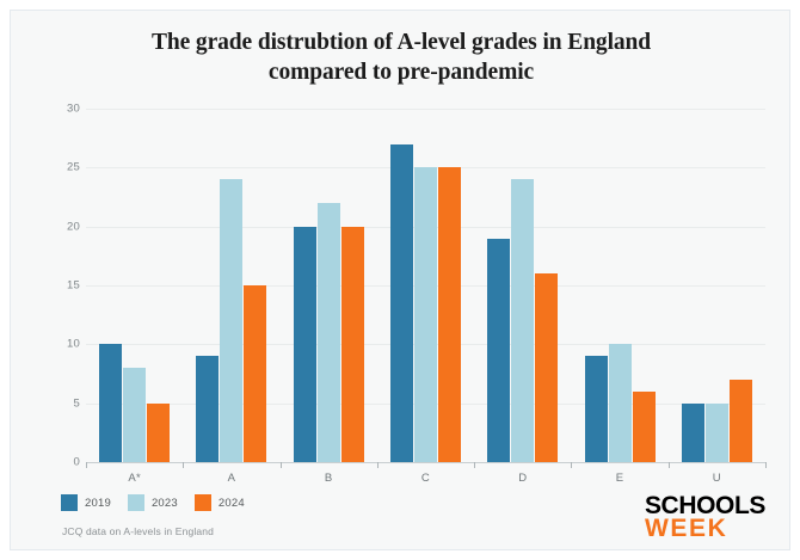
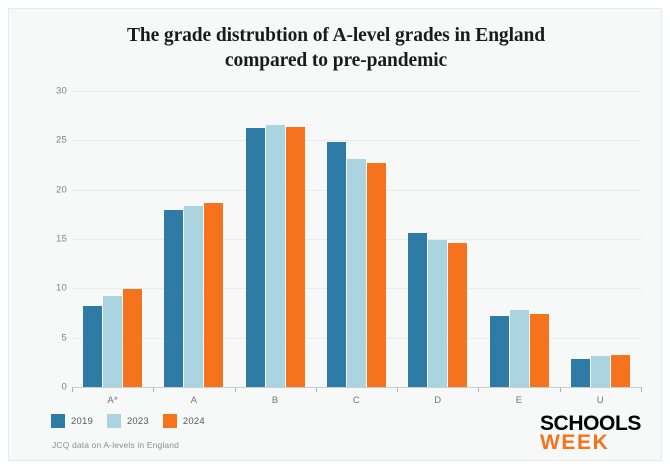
2019/A*: 10 -> 8
2023/A*: 8 -> 9
2024/A*: 5 -> 10
2019/A: 9 -> 18
2023/A: 24 -> 18
2024/A: 15 -> 19
2019/B: 20 -> 26
2023/B: 22 -> 27
2024/B: 20 -> 26
2019/C: 27 -> 25
2023/C: 25 -> 23
2024/C: 25 -> 23
2019/D: 19 -> 16
2023/D: 24 -> 15
2024/D: 16 -> 15
2019/E: 9 -> 7
2023/E: 10 -> 8
2024/E: 6 -> 7
2019/U: 5 -> 3
2023/U: 5 -> 3
2024/U: 7 -> 3
